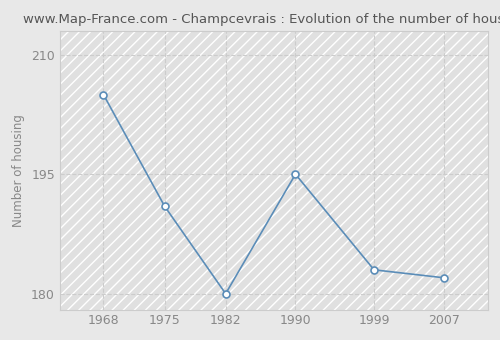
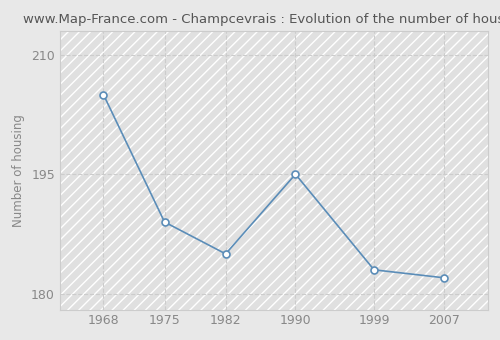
1975: 191 -> 189
1982: 180 -> 185
